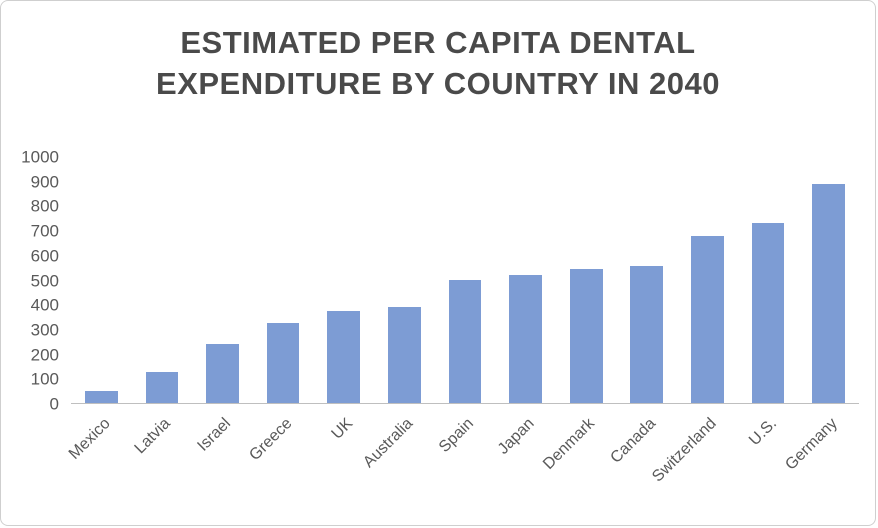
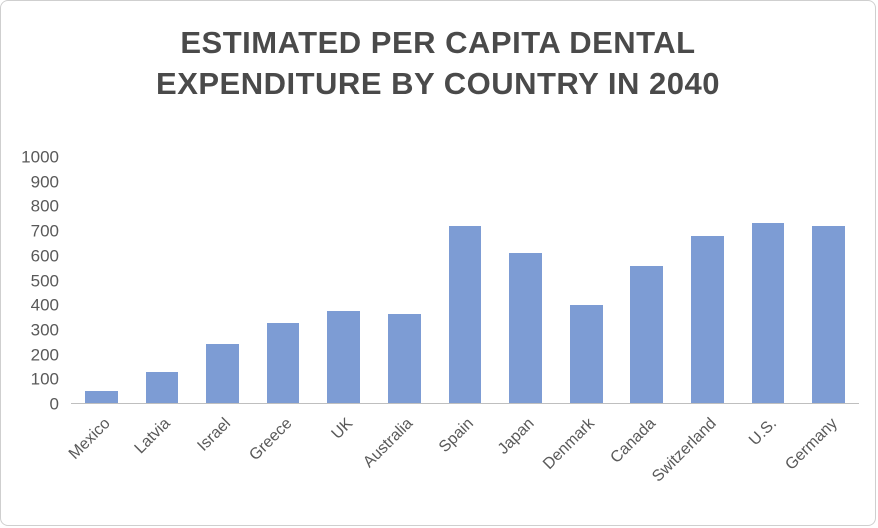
Australia: 390 -> 360
Spain: 500 -> 720
Japan: 520 -> 610
Denmark: 540 -> 400
Germany: 890 -> 720
